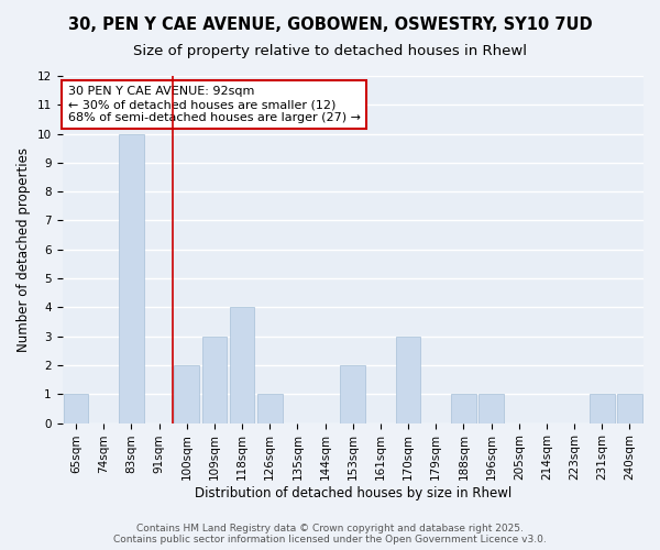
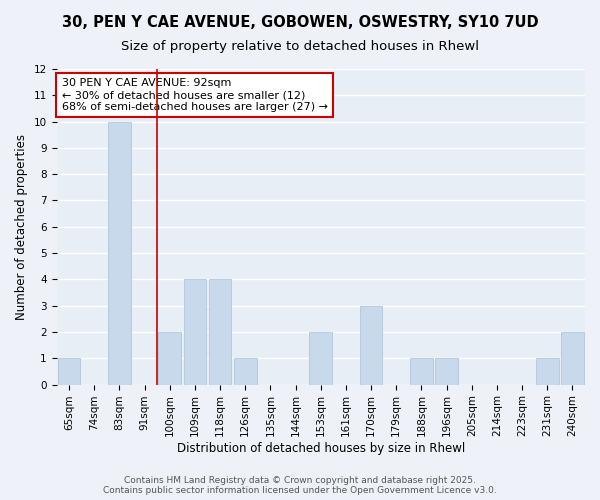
109sqm: 3 -> 4
240sqm: 1 -> 2
